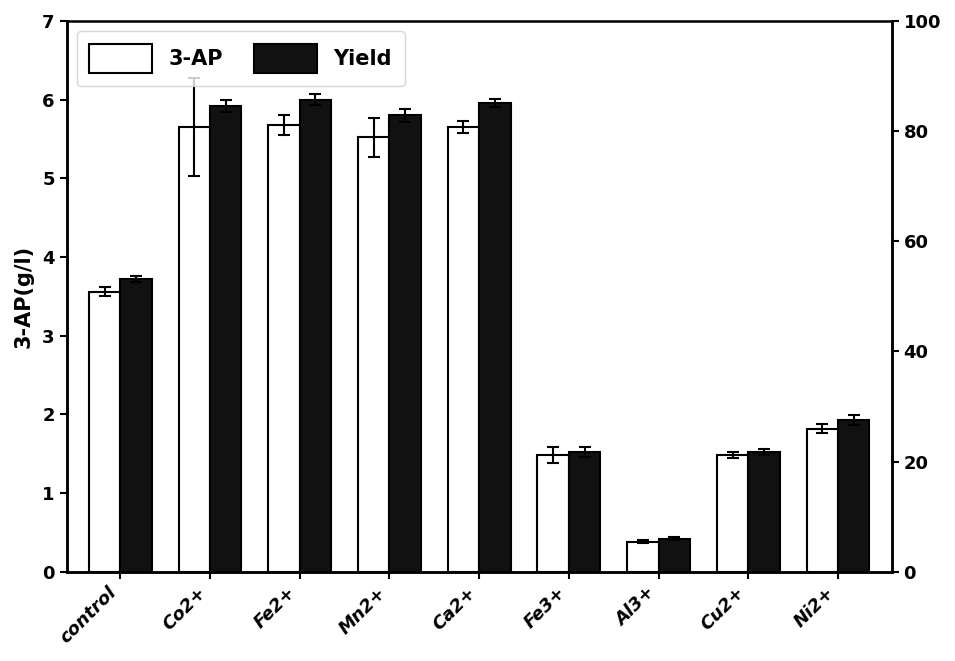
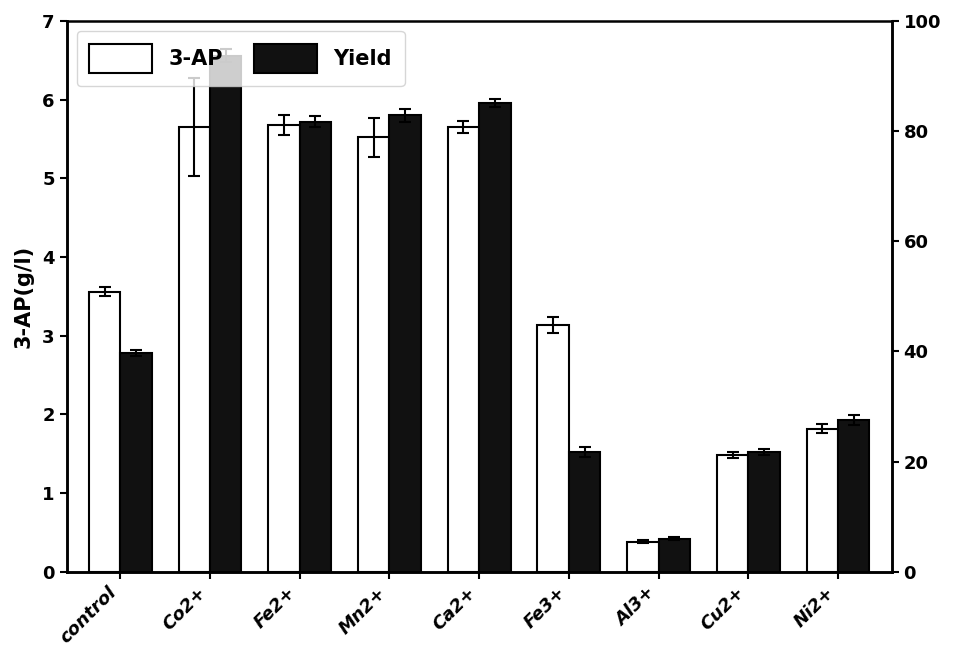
Yield/control: 3.72 -> 2.78
Yield/Co2+: 5.92 -> 6.56
Yield/Fe2+: 6.00 -> 5.72
3-AP/Fe3+: 1.48 -> 3.14
